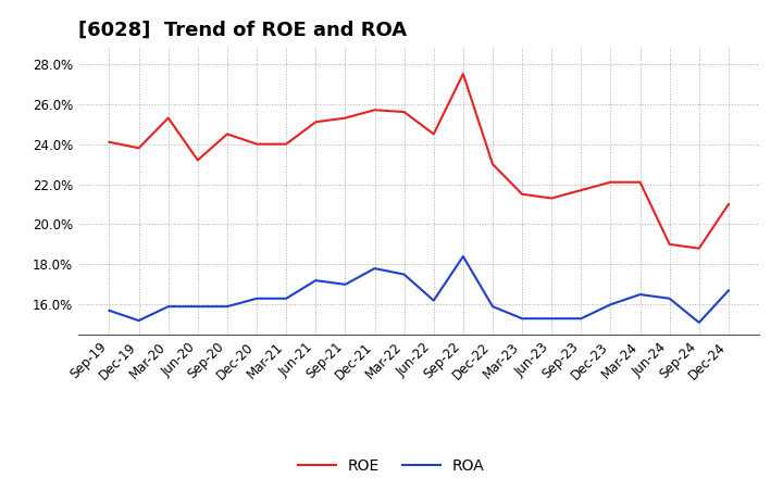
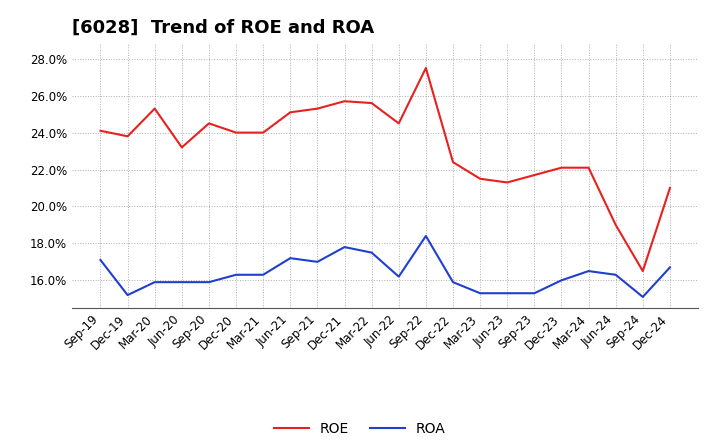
ROA/Sep-19: 15.7% -> 17.1%
ROE/Dec-22: 23.0% -> 22.4%
ROE/Sep-24: 18.8% -> 16.5%
